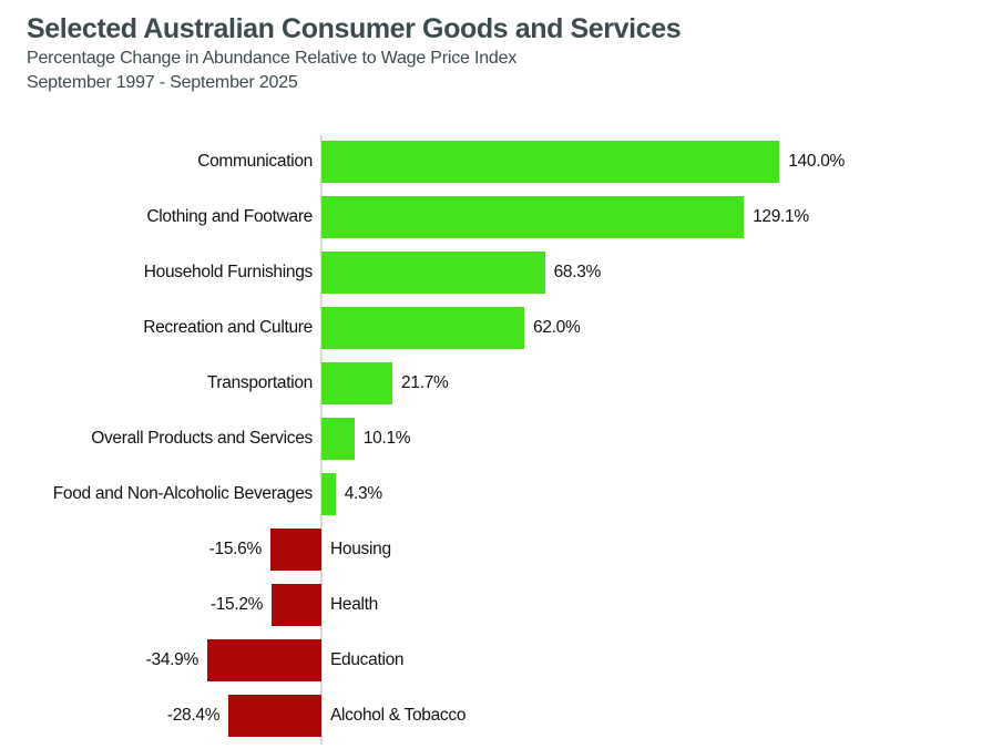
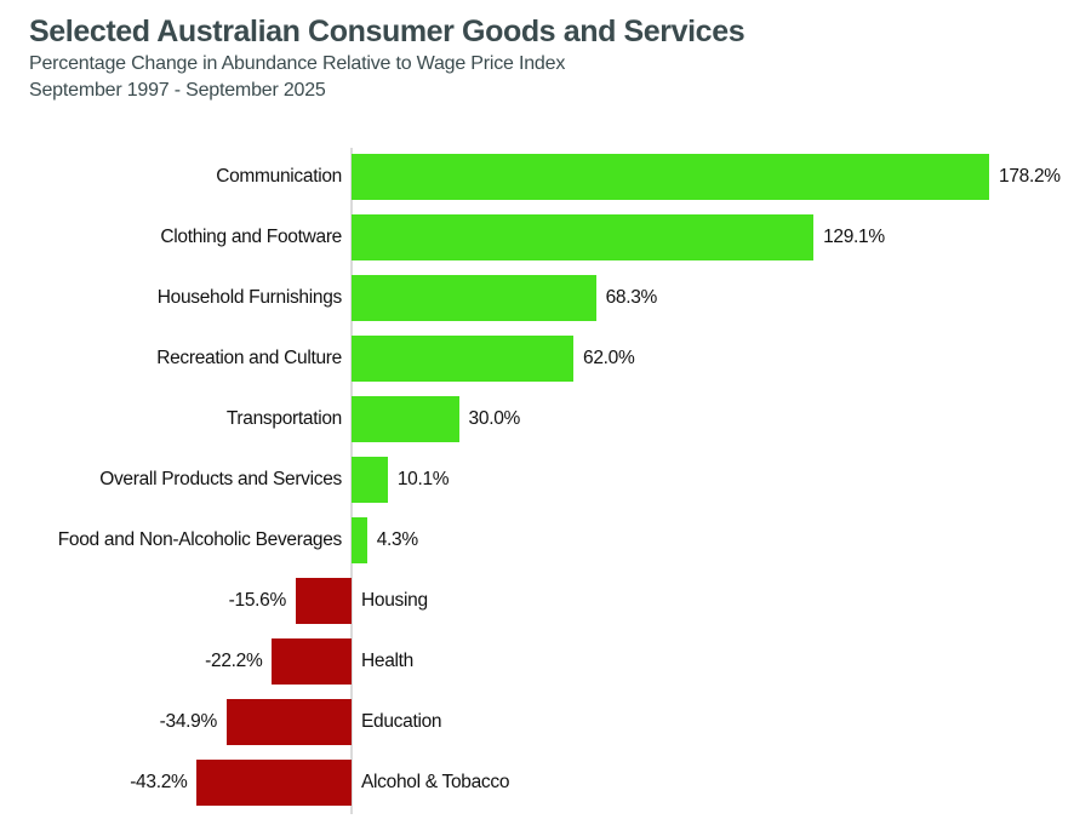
Communication: 140.0% -> 178.2%
Transportation: 21.7% -> 30.0%
Health: -15.2% -> -22.2%
Alcohol & Tobacco: -28.4% -> -43.2%
